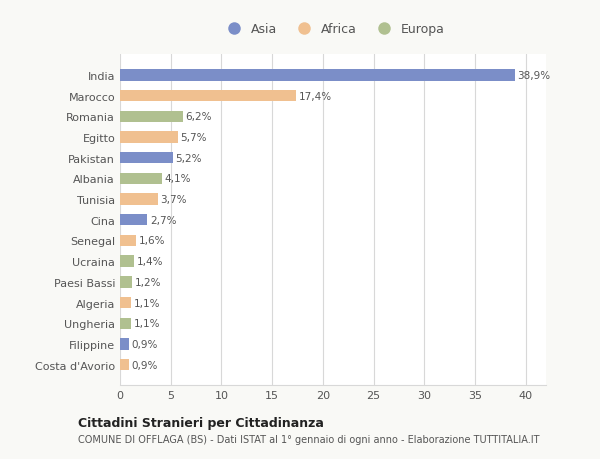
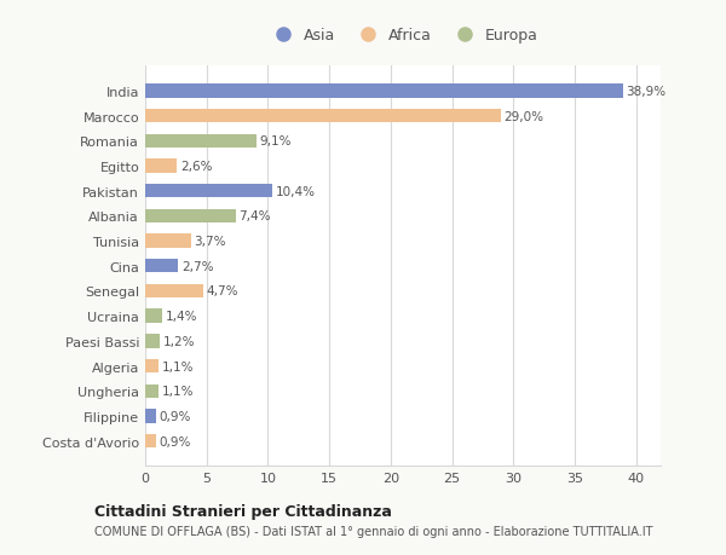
Marocco: 17,4% -> 29,0%
Romania: 6,2% -> 9,1%
Egitto: 5,7% -> 2,6%
Pakistan: 5,2% -> 10,4%
Albania: 4,1% -> 7,4%
Senegal: 1,6% -> 4,7%
